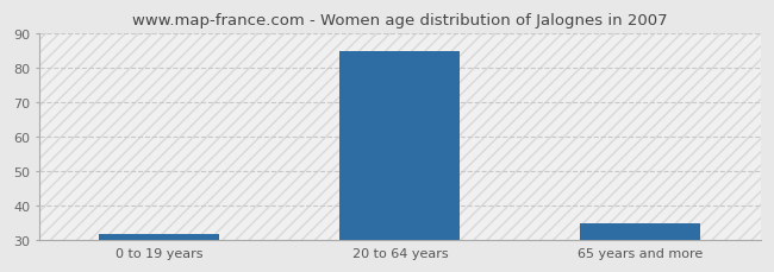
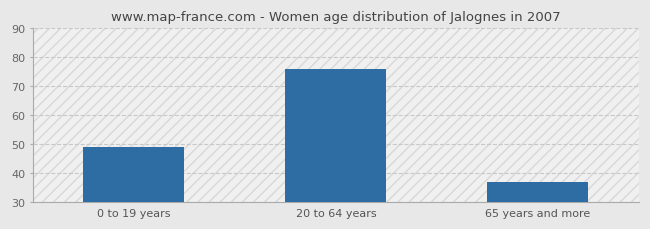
0 to 19 years: 32 -> 49
20 to 64 years: 85 -> 76
65 years and more: 35 -> 37
